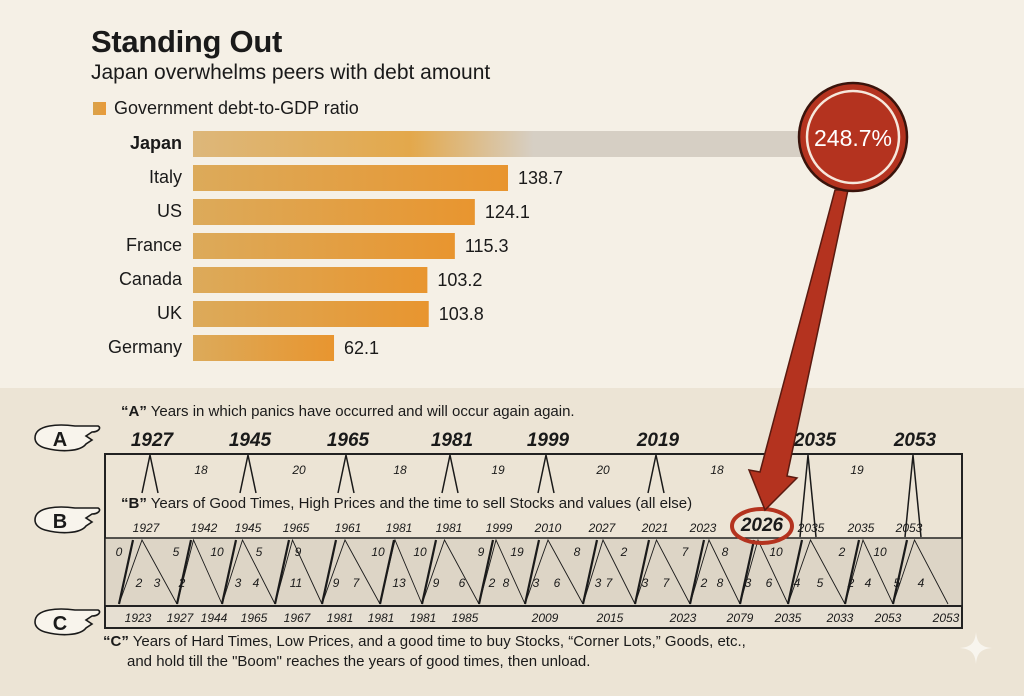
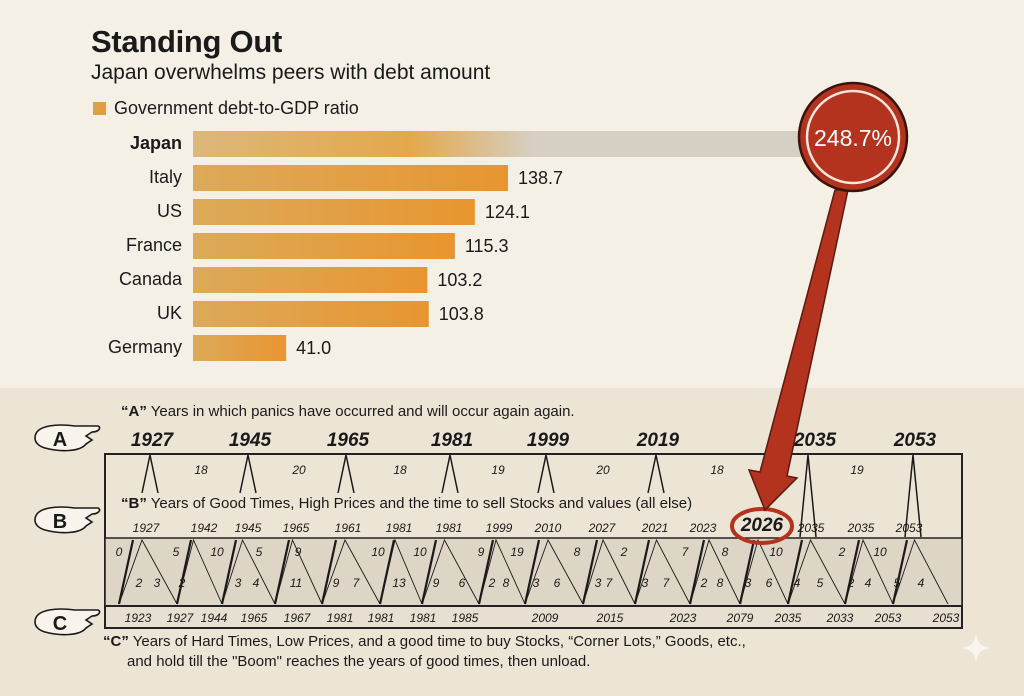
Standing Out/Germany: 62.1 -> 41.0
